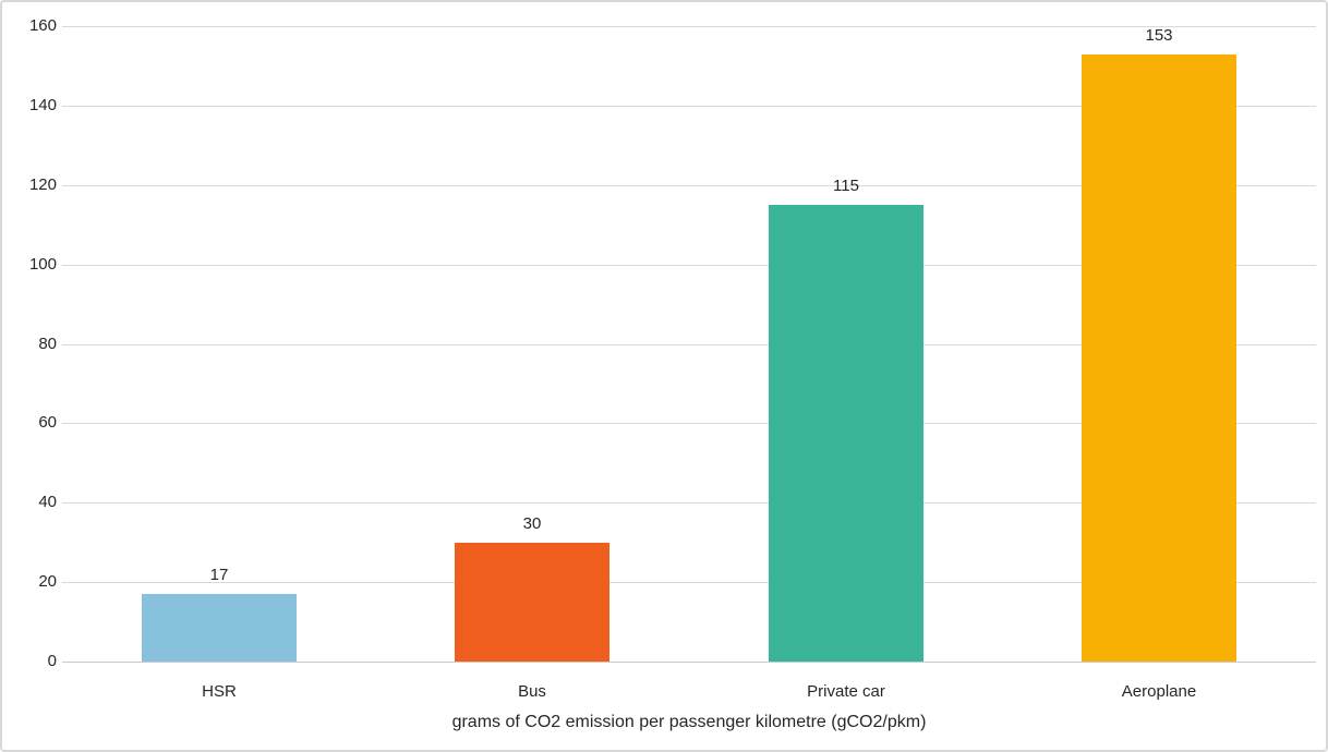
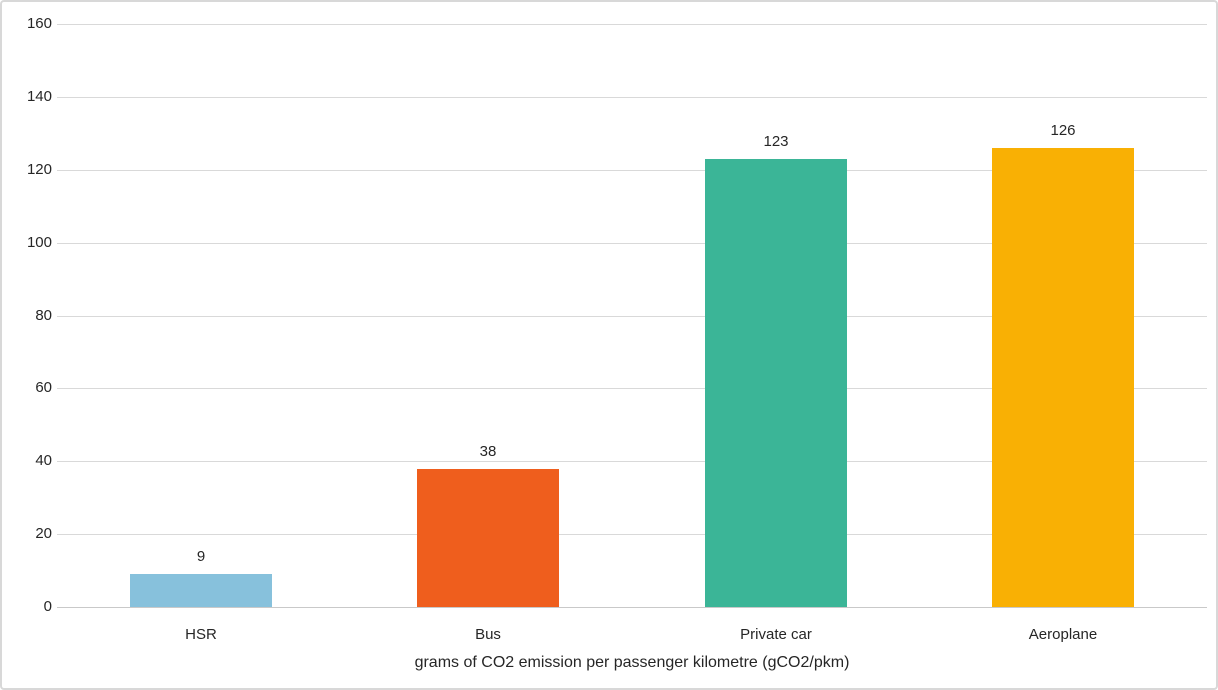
HSR: 17 -> 9
Bus: 30 -> 38
Private car: 115 -> 123
Aeroplane: 153 -> 126
